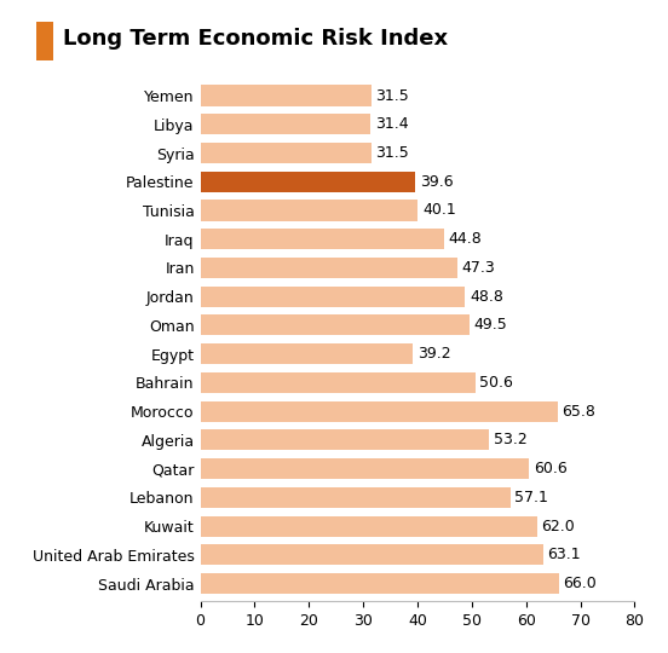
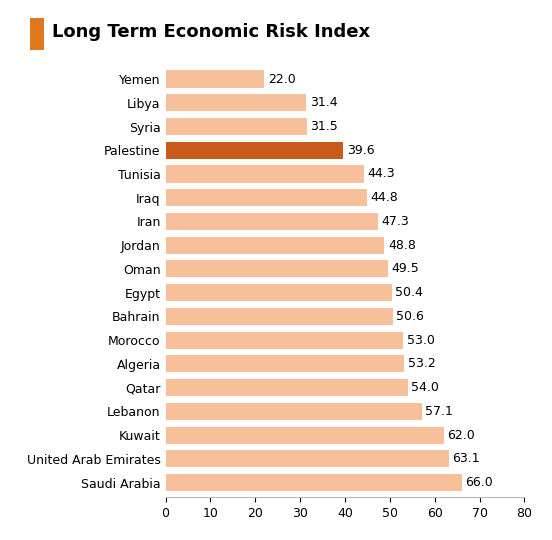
Yemen: 31.5 -> 22.0
Tunisia: 40.1 -> 44.3
Egypt: 39.2 -> 50.4
Morocco: 65.8 -> 53.0
Qatar: 60.6 -> 54.0
